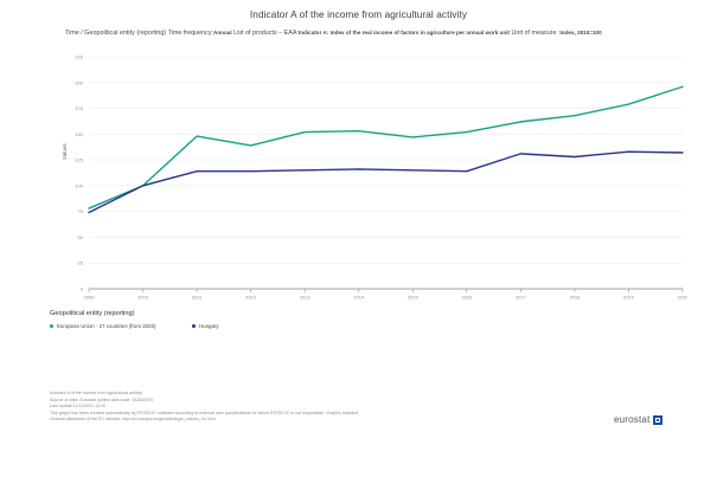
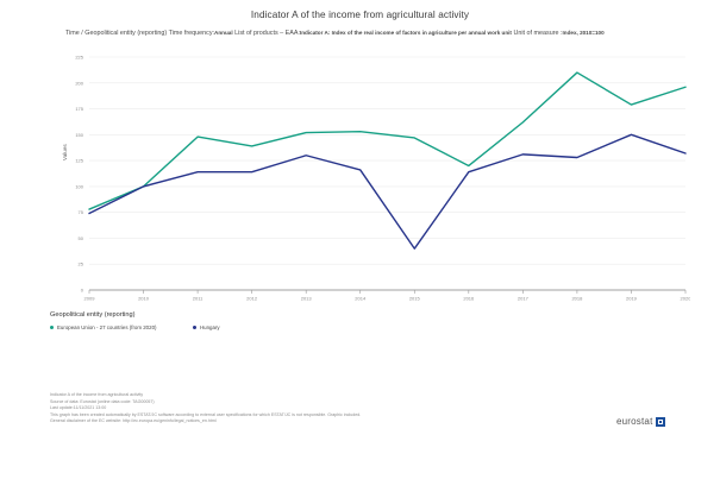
Hungary/2013: 120 -> 130
Hungary/2015: 120 -> 40
European Union - 27 countries (from 2020)/2016: 150 -> 120
European Union - 27 countries (from 2020)/2018: 170 -> 210
Hungary/2019: 130 -> 150
